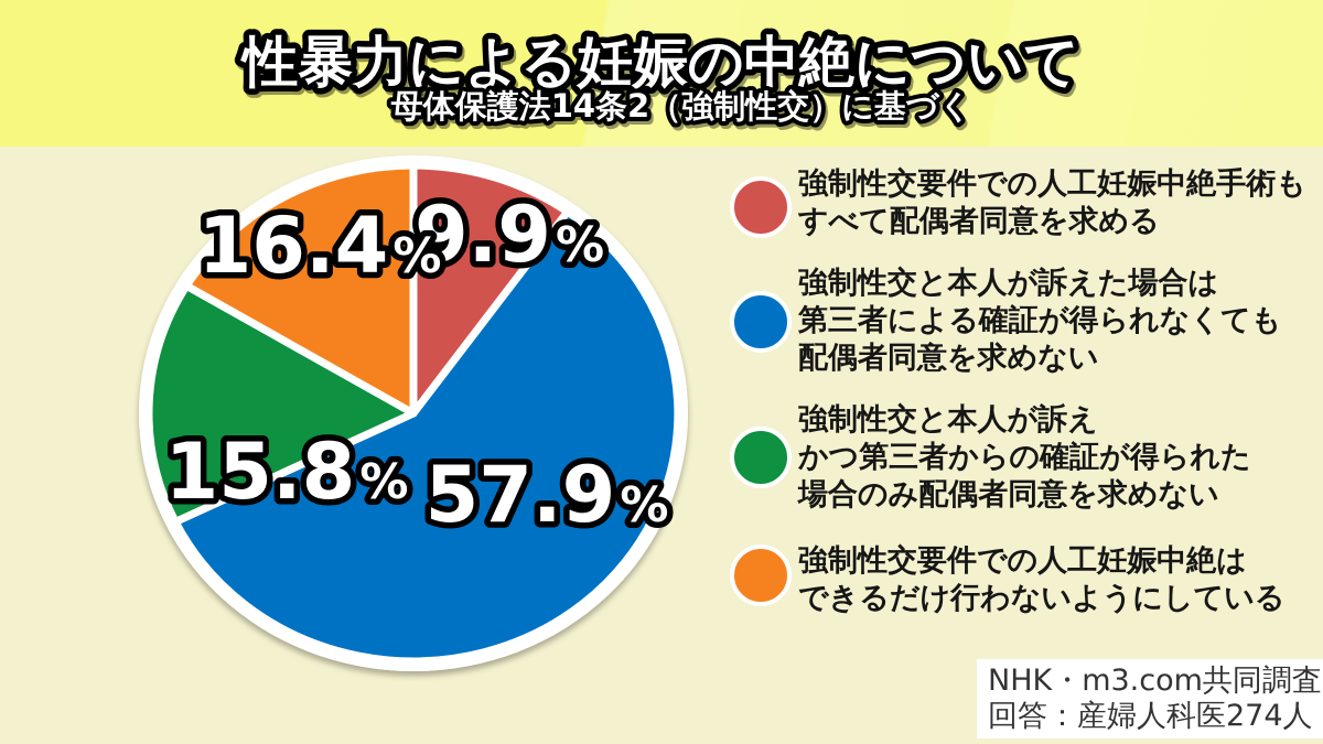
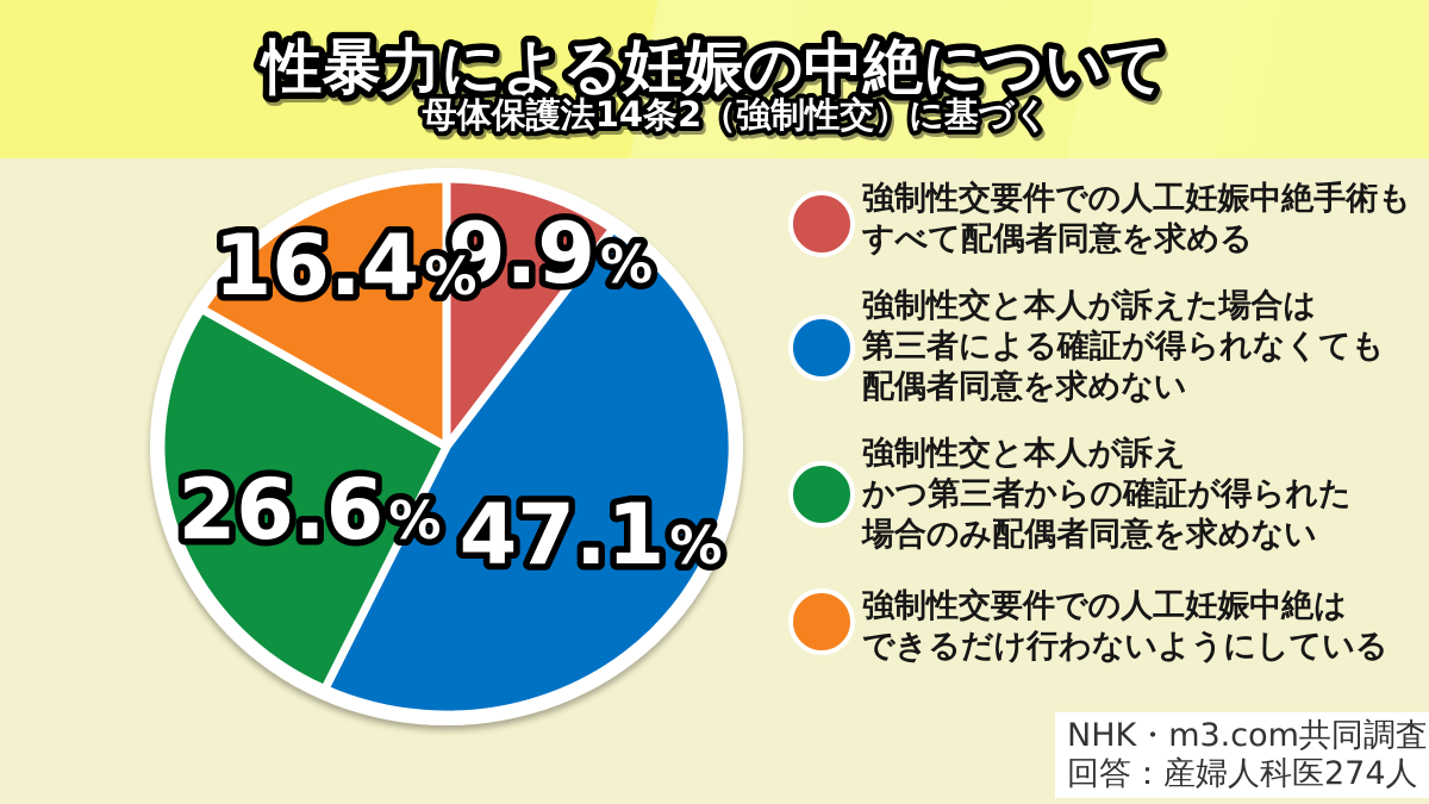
強制性交と本人が訴えた場合は第三者による確証が得られなくても配偶者同意を求めない: 57.9 -> 47.1
強制性交と本人が訴えかつ第三者からの確証が得られた場合のみ配偶者同意を求めない: 15.8 -> 26.6
